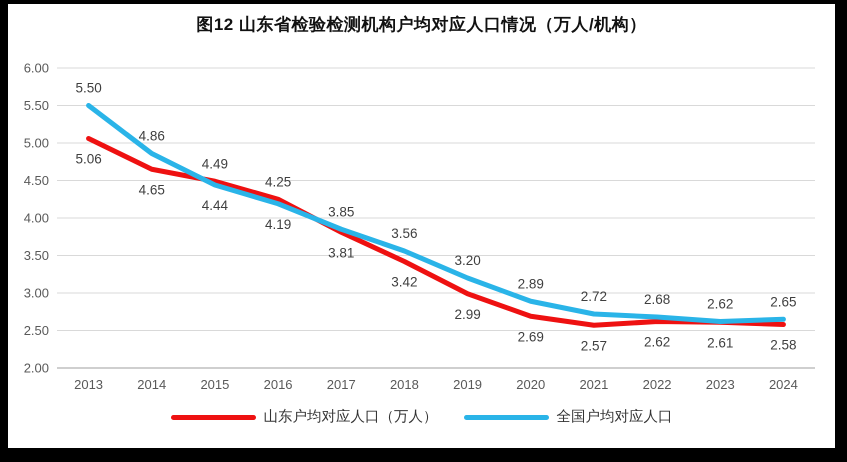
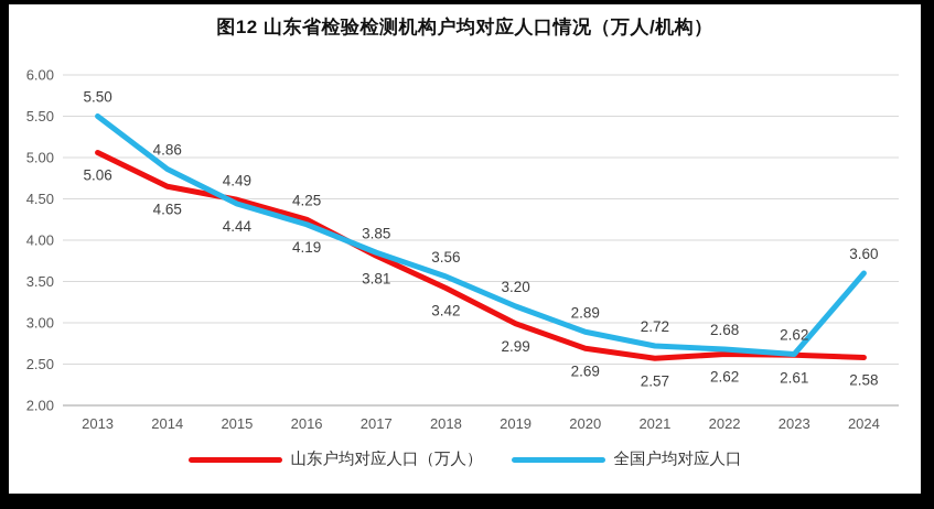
全国户均对应人口/2024: 2.65 -> 3.60
